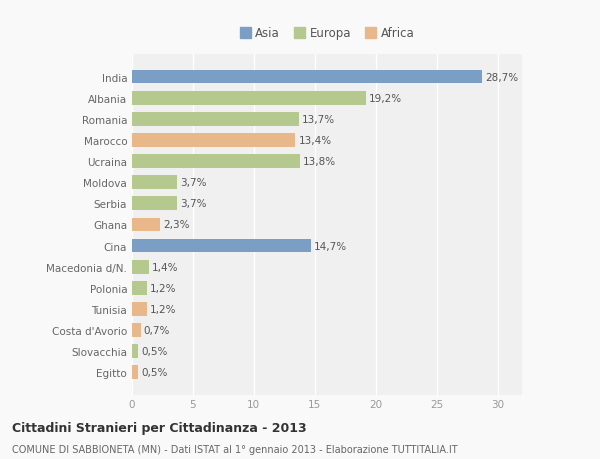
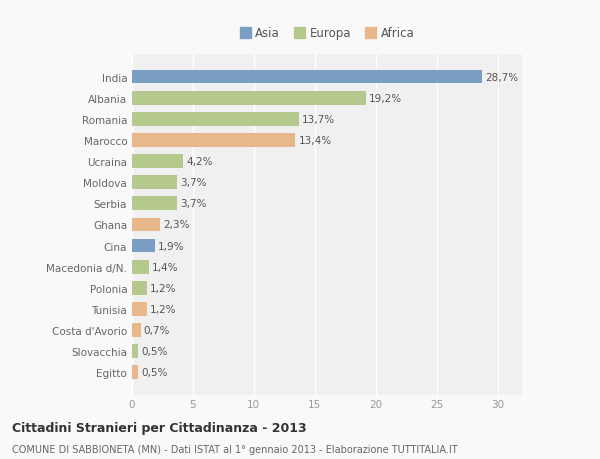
Ucraina: 13,8% -> 4,2%
Cina: 14,7% -> 1,9%
